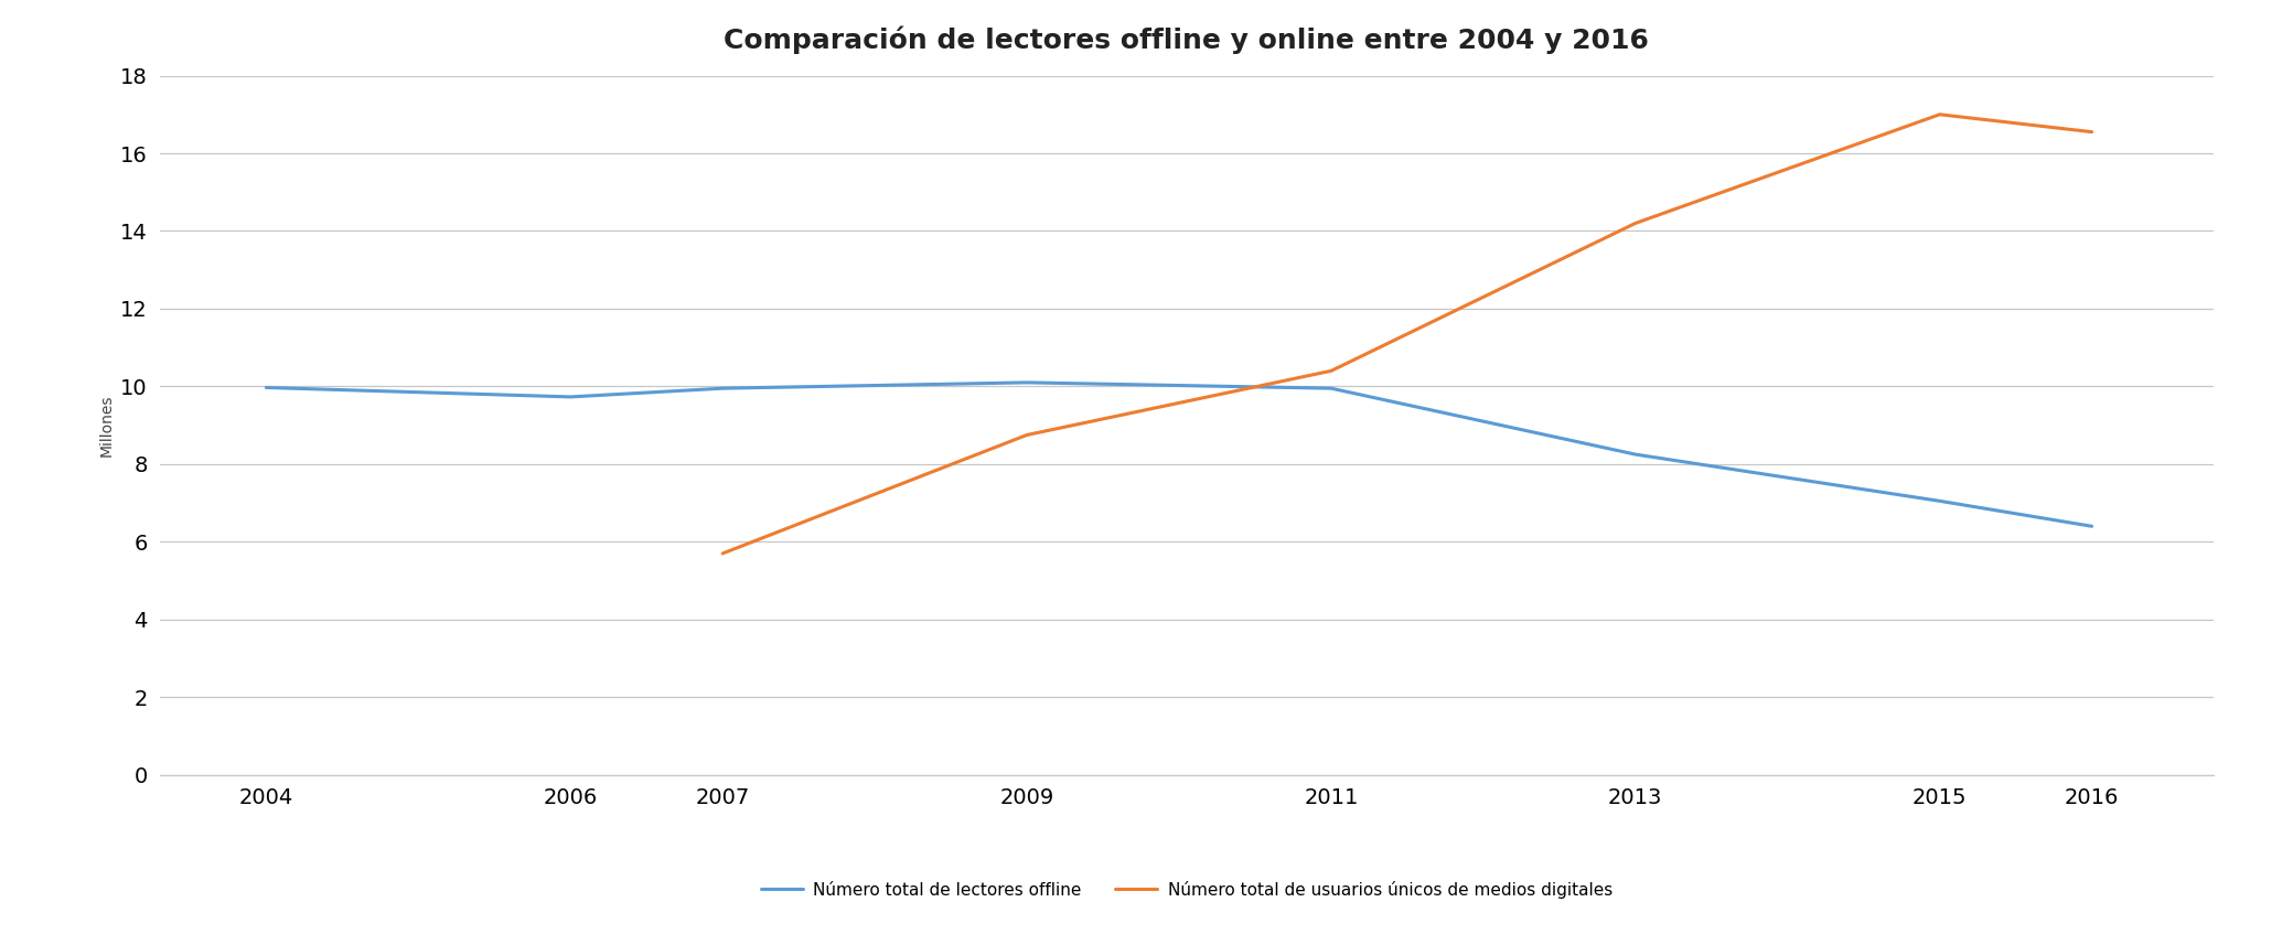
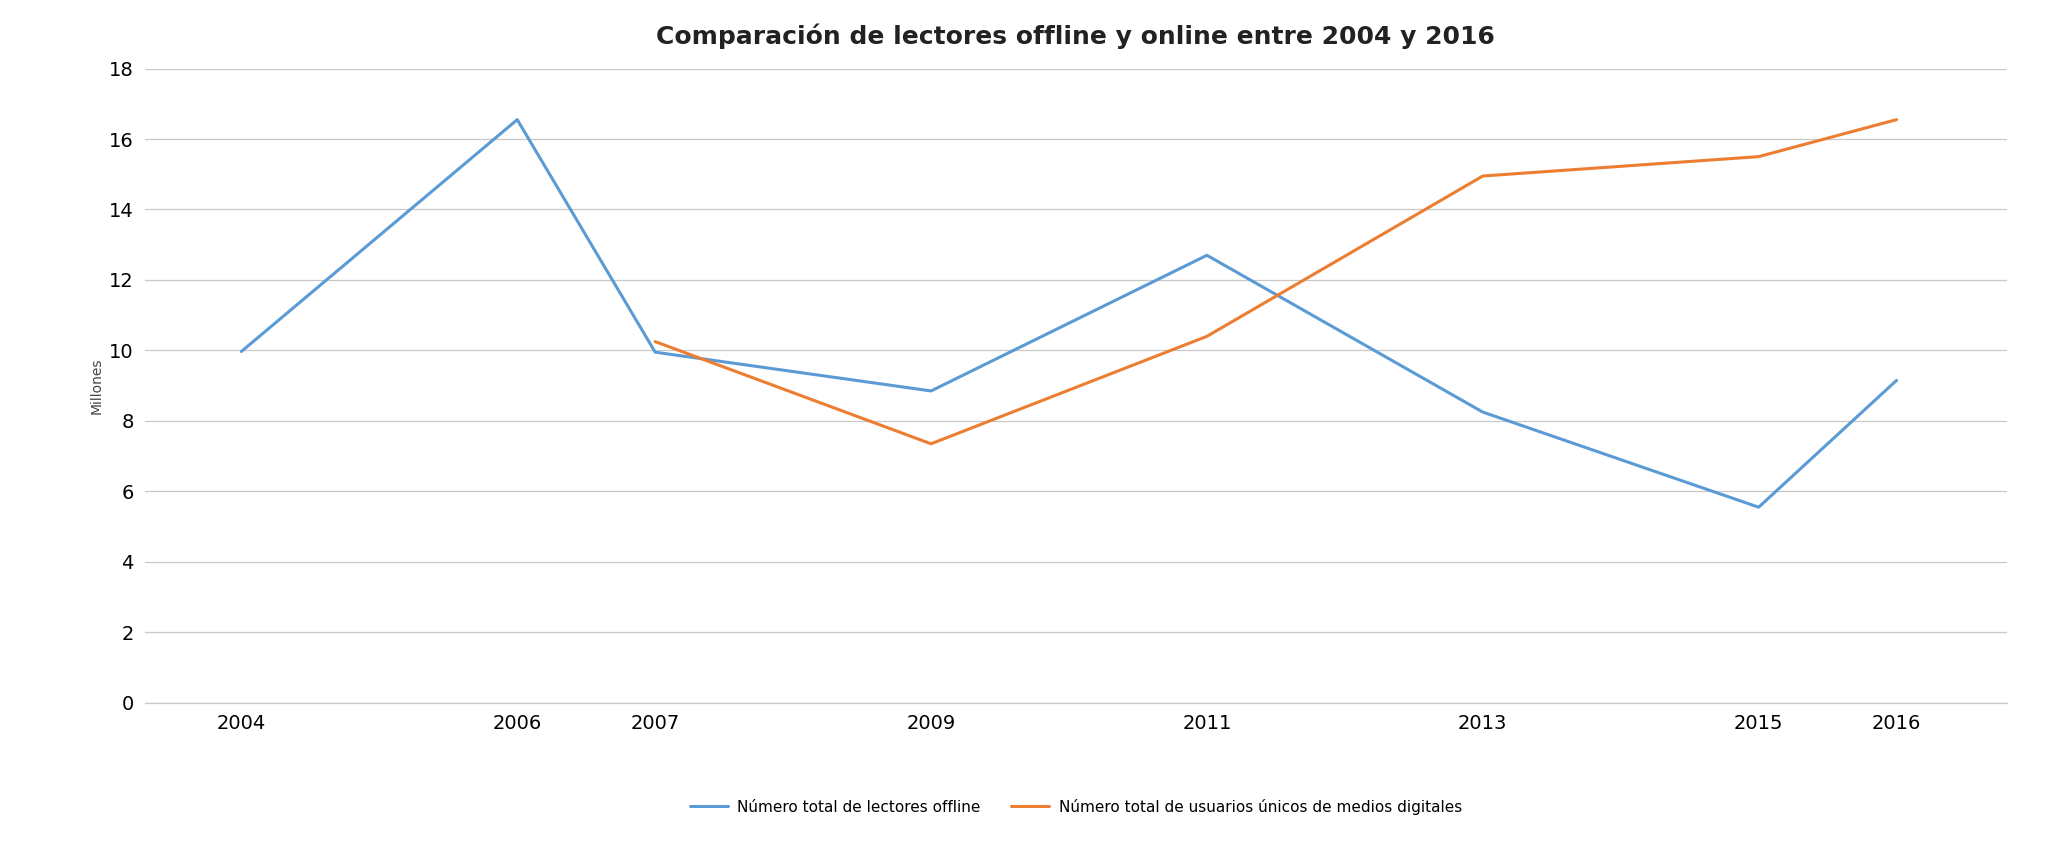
Número total de lectores offline/2006: 9.73 -> 16.55
Número total de usuarios únicos de medios digitales/2007: 5.70 -> 10.25
Número total de lectores offline/2009: 10.10 -> 8.85
Número total de usuarios únicos de medios digitales/2009: 8.75 -> 7.35
Número total de lectores offline/2011: 9.95 -> 12.70
Número total de usuarios únicos de medios digitales/2013: 14.20 -> 14.95
Número total de lectores offline/2015: 7.05 -> 5.55
Número total de usuarios únicos de medios digitales/2015: 17.00 -> 15.50
Número total de lectores offline/2016: 6.40 -> 9.15
